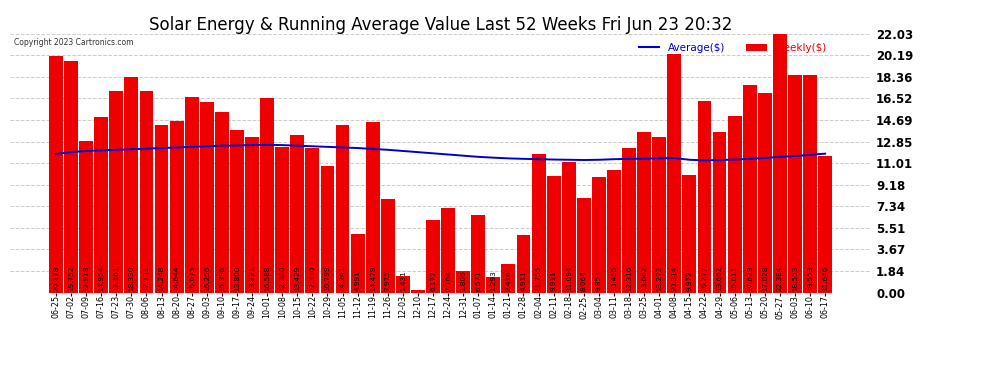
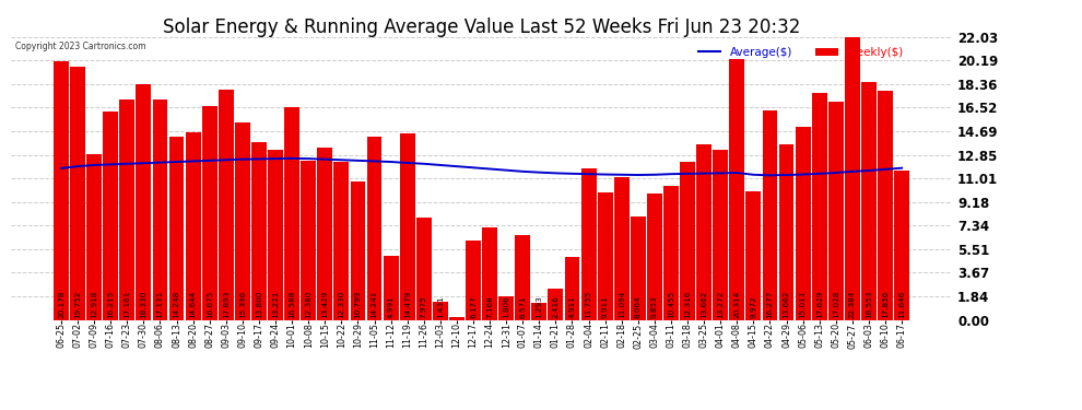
Weekly($)/07-16: 14.954 -> 16.215
Weekly($)/09-03: 16.256 -> 17.893
Weekly($)/06-10: 18.553 -> 17.856
